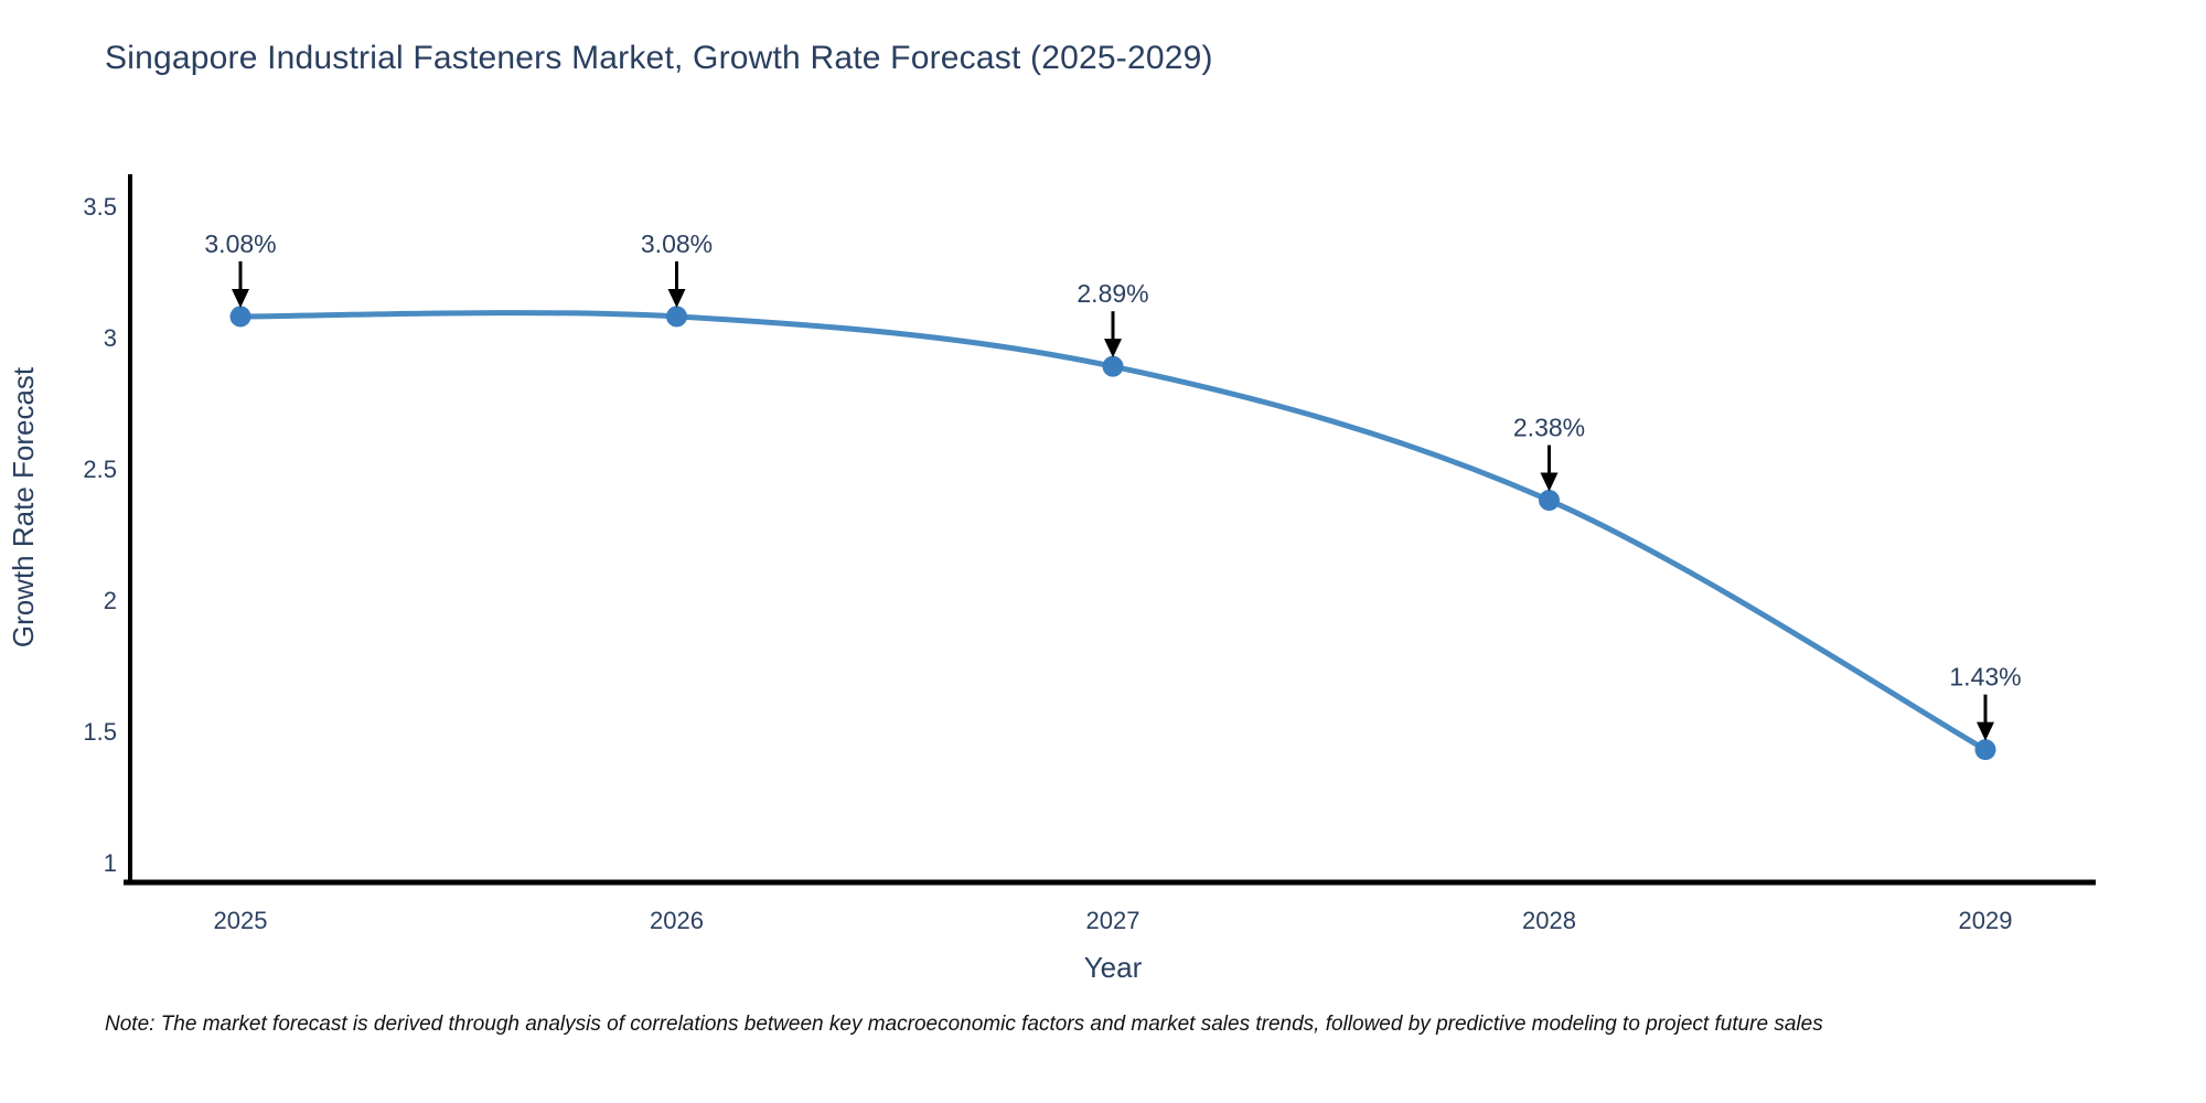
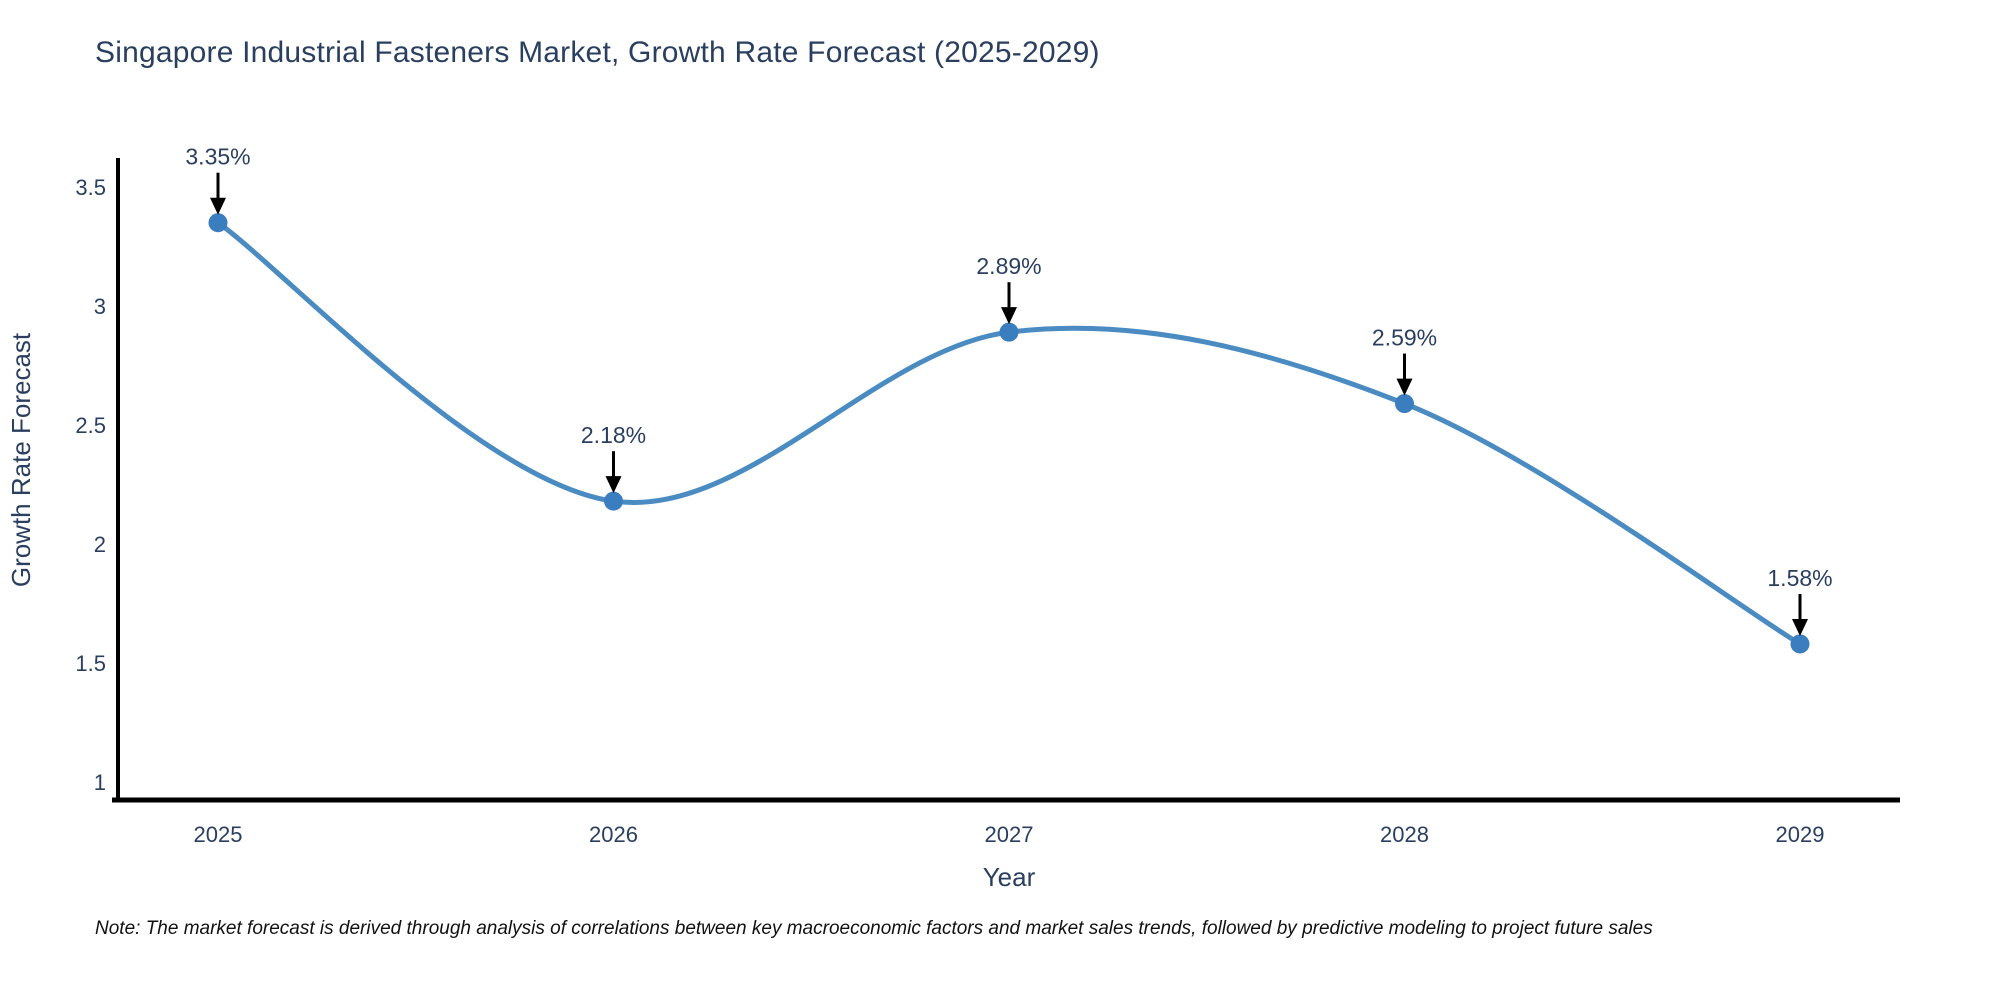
2025: 3.08% -> 3.35%
2026: 3.08% -> 2.18%
2028: 2.38% -> 2.59%
2029: 1.43% -> 1.58%
